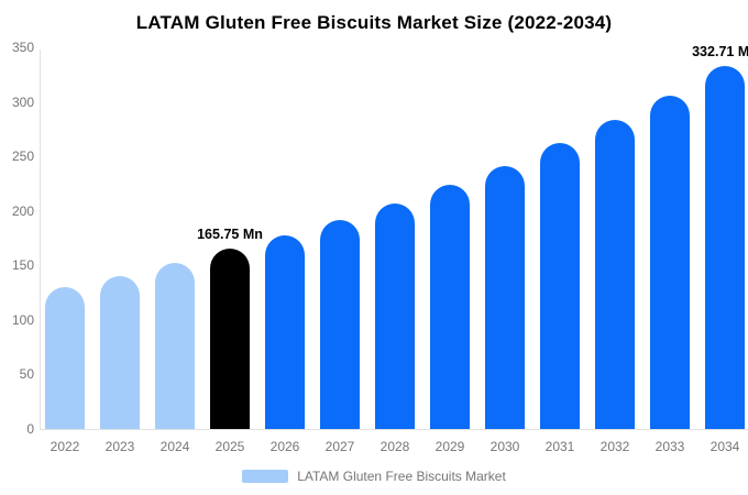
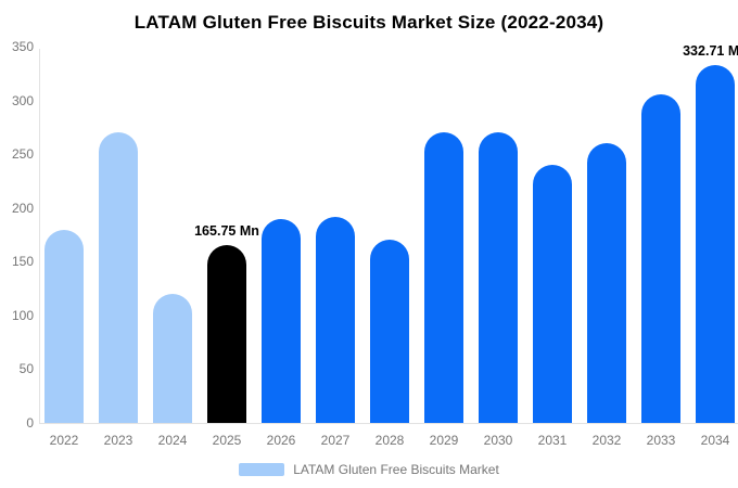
2022: 130 -> 180
2023: 140 -> 270
2024: 150 -> 120
2026: 180 -> 190
2028: 210 -> 170
2029: 220 -> 270
2030: 240 -> 270
2031: 260 -> 240
2032: 280 -> 260
